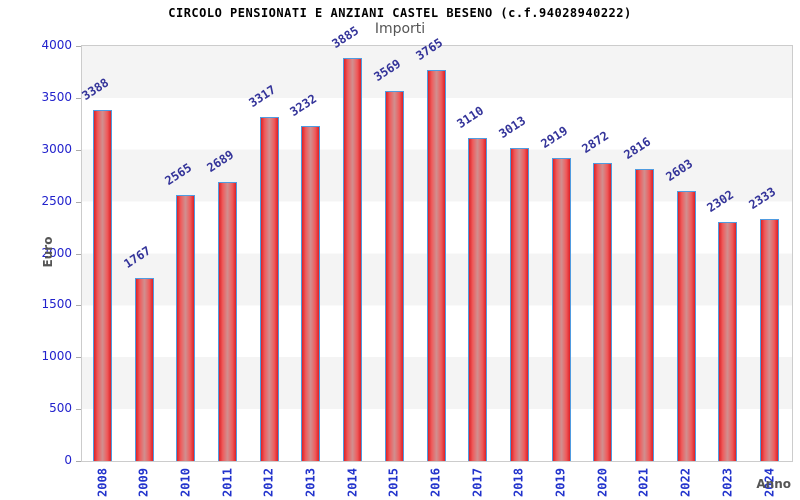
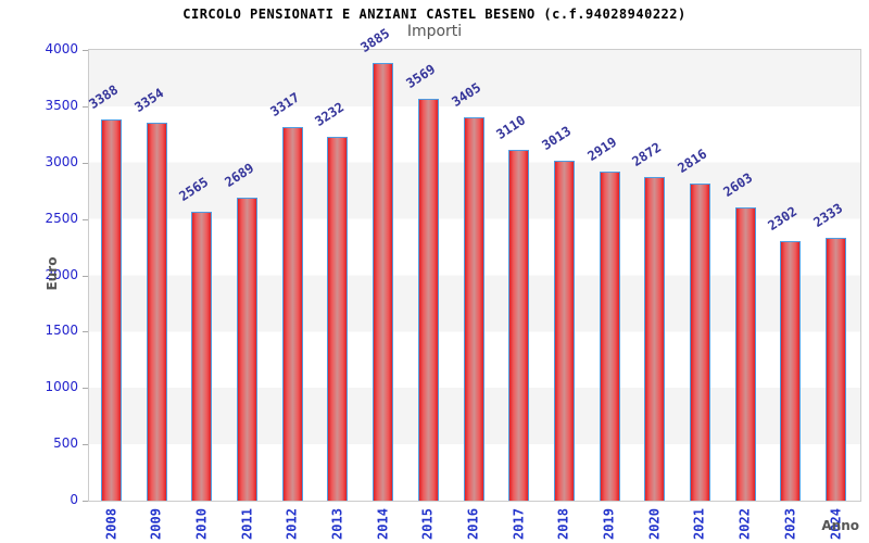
2009: 1767 -> 3354
2016: 3765 -> 3405
